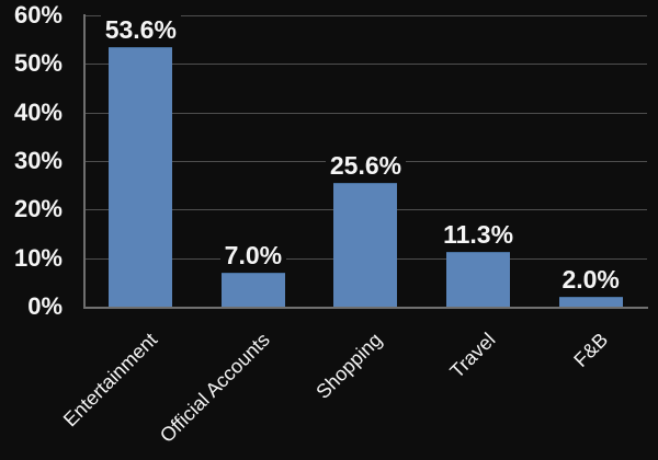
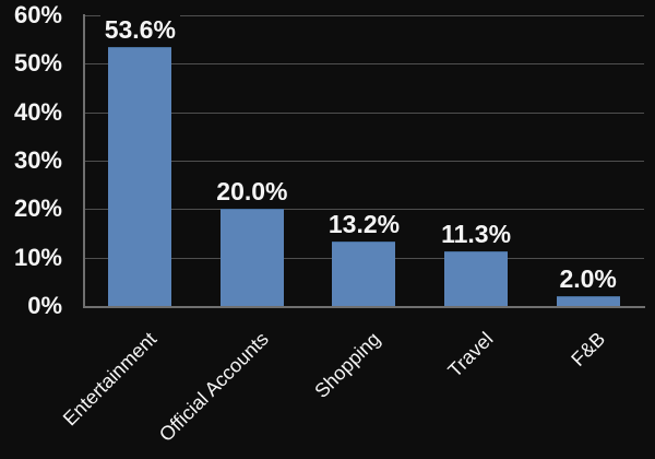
Official Accounts: 7.0% -> 20.0%
Shopping: 25.6% -> 13.2%
